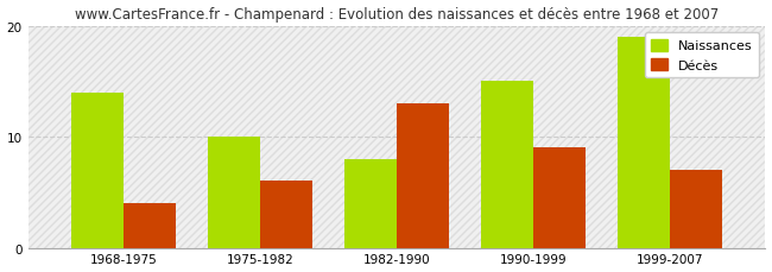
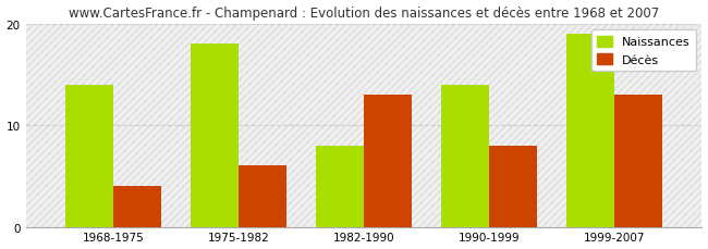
Naissances/1975-1982: 10 -> 18
Naissances/1990-1999: 15 -> 14
Décès/1990-1999: 9 -> 8
Décès/1999-2007: 7 -> 13
